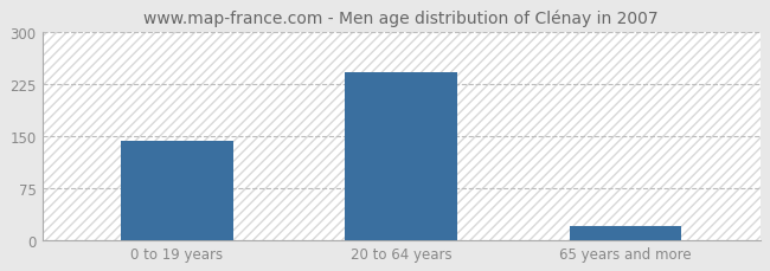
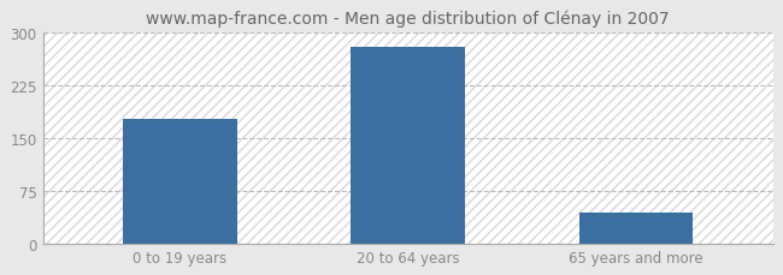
0 to 19 years: 143 -> 178
20 to 64 years: 243 -> 280
65 years and more: 20 -> 44
